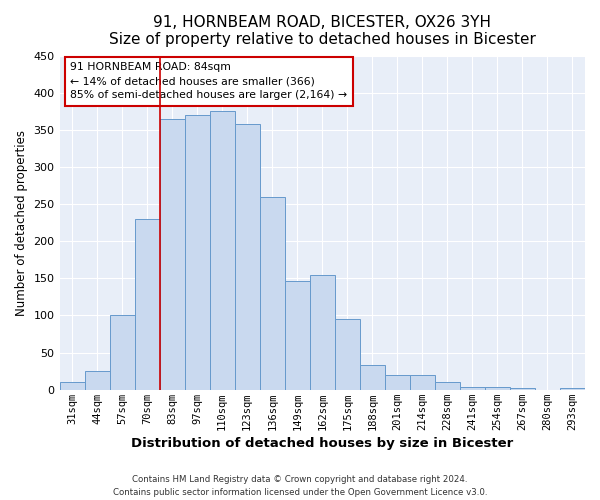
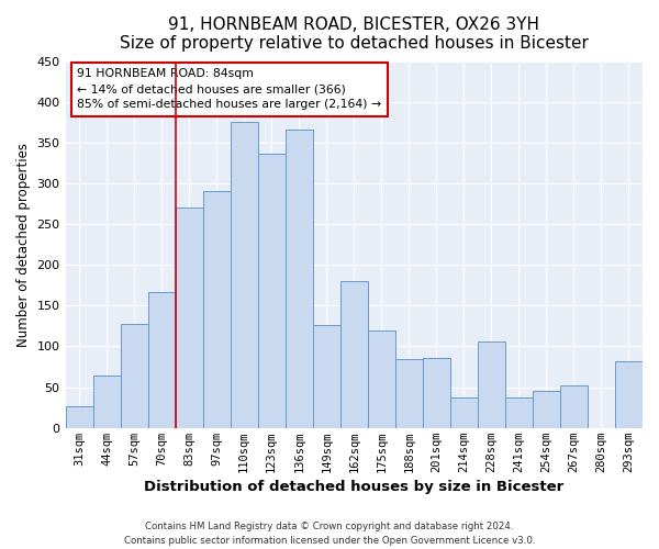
31sqm: 10 -> 26
44sqm: 25 -> 64
57sqm: 100 -> 128
70sqm: 230 -> 166
83sqm: 365 -> 270
97sqm: 370 -> 290
123sqm: 358 -> 336
136sqm: 260 -> 366
149sqm: 147 -> 126
162sqm: 155 -> 180
175sqm: 95 -> 120
188sqm: 33 -> 84
201sqm: 20 -> 86
214sqm: 20 -> 38
228sqm: 10 -> 106
241sqm: 4 -> 38
254sqm: 4 -> 46
267sqm: 3 -> 52
293sqm: 3 -> 82
